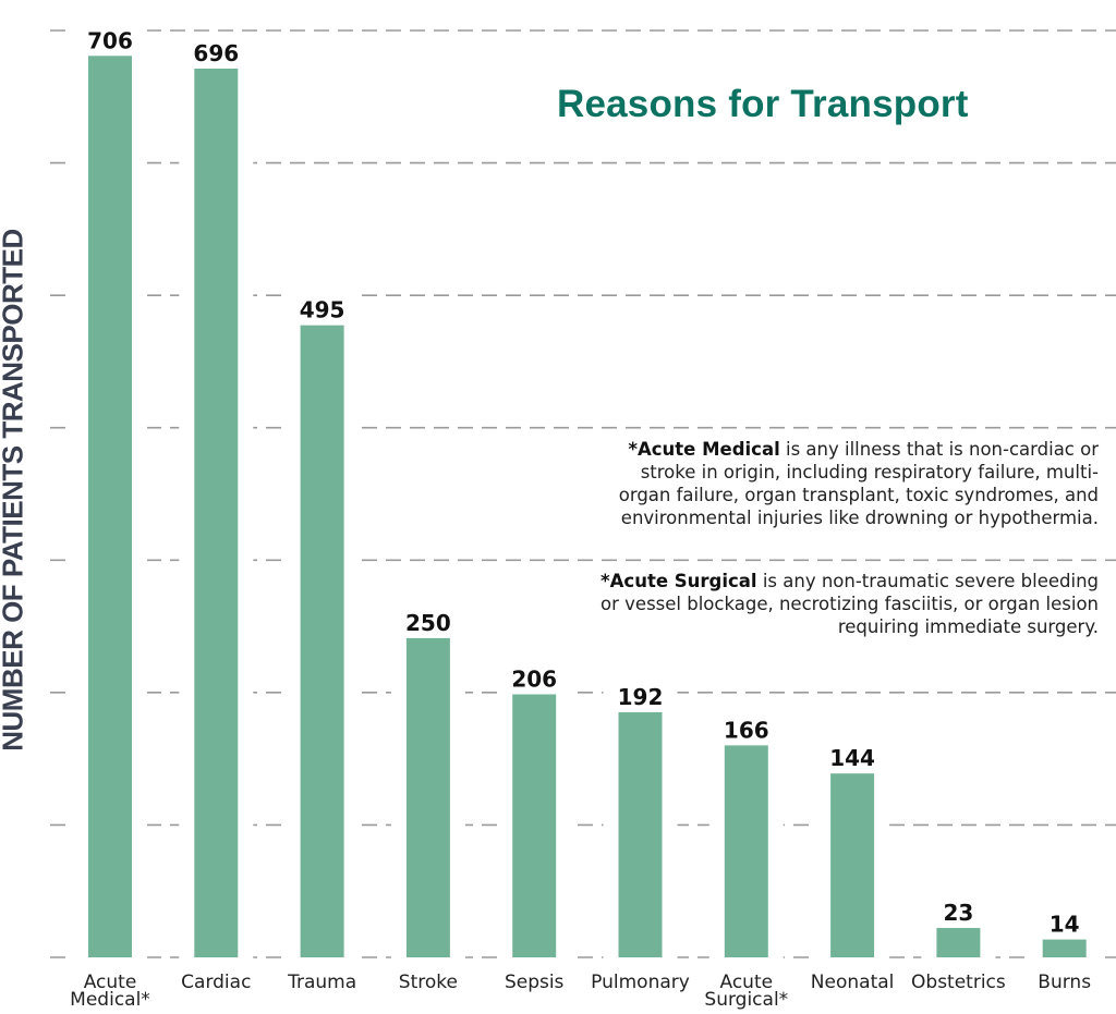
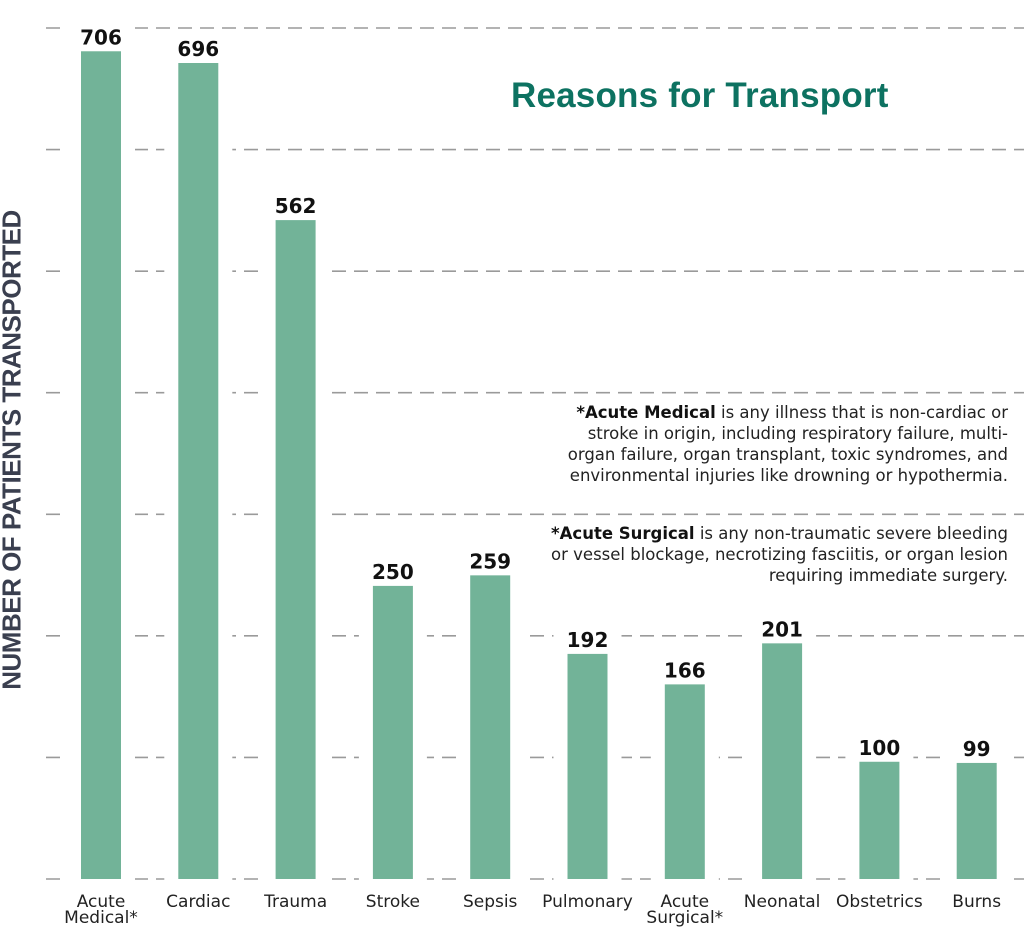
Trauma: 495 -> 562
Sepsis: 206 -> 259
Neonatal: 144 -> 201
Obstetrics: 23 -> 100
Burns: 14 -> 99
